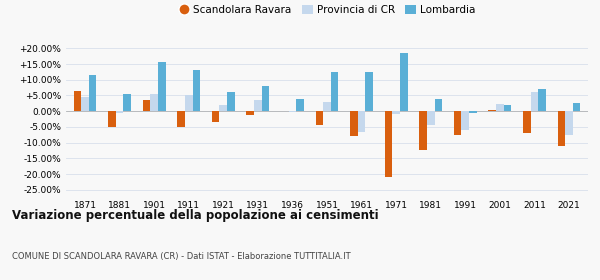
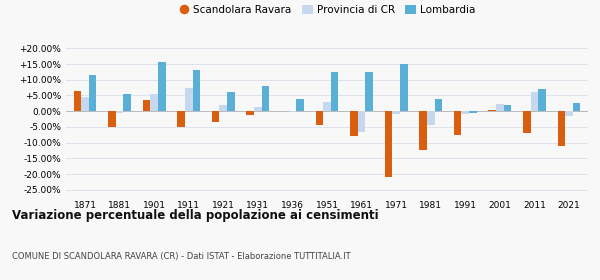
Provincia di CR/1911: 5.0% -> 7.5%
Provincia di CR/1931: 3.5% -> 1.2%
Lombardia/1971: 18.5% -> 15.0%
Provincia di CR/1991: -6.0% -> -1.0%
Provincia di CR/2021: -7.5% -> -1.5%
